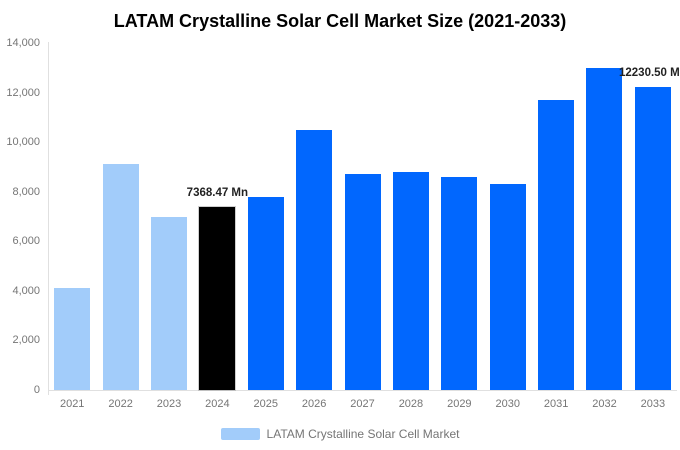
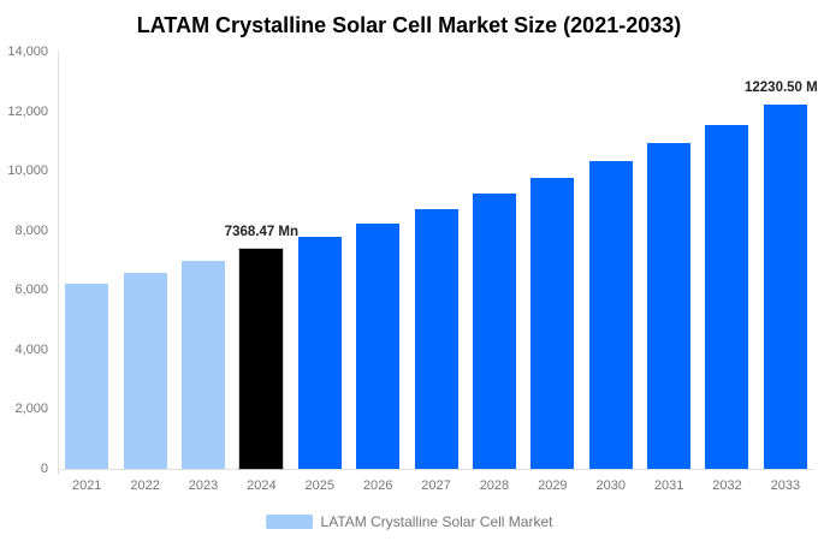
2021: 4100 -> 6200
2022: 9100 -> 6600
2026: 10500 -> 8200
2028: 8800 -> 9200
2029: 8600 -> 9800
2030: 8300 -> 10300
2031: 11700 -> 10900
2032: 13000 -> 11600
